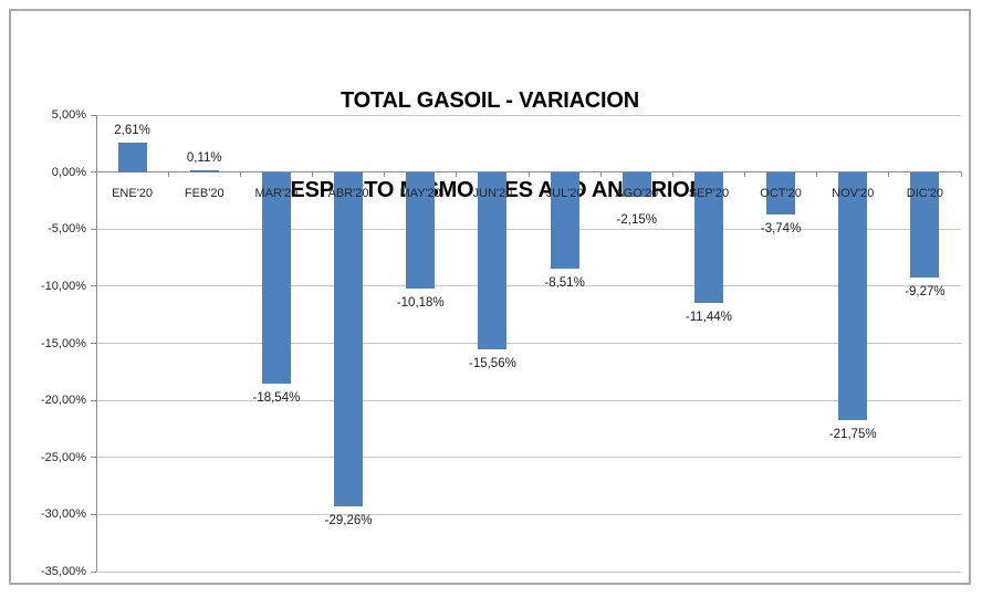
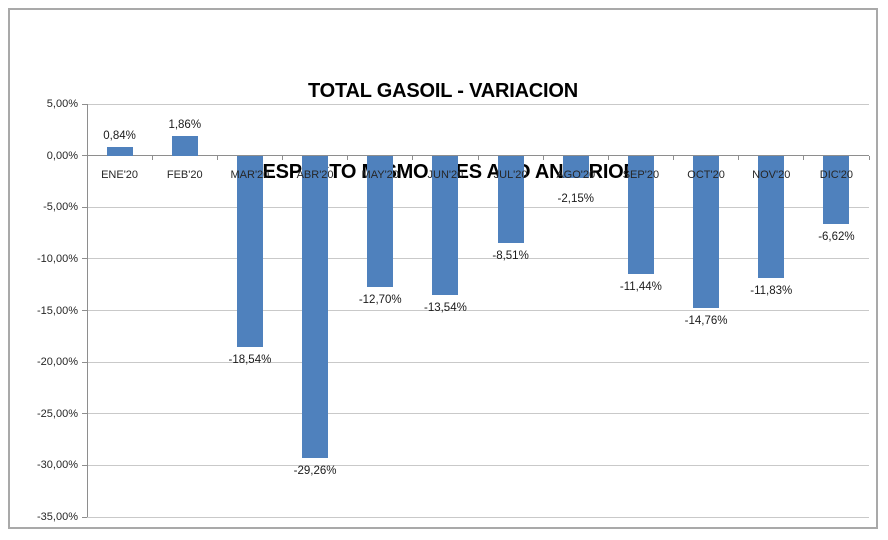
ENE'20: 2,61% -> 0,84%
FEB'20: 0,11% -> 1,86%
MAY'20: -10,18% -> -12,70%
JUN'20: -15,56% -> -13,54%
OCT'20: -3,74% -> -14,76%
NOV'20: -21,75% -> -11,83%
DIC'20: -9,27% -> -6,62%
